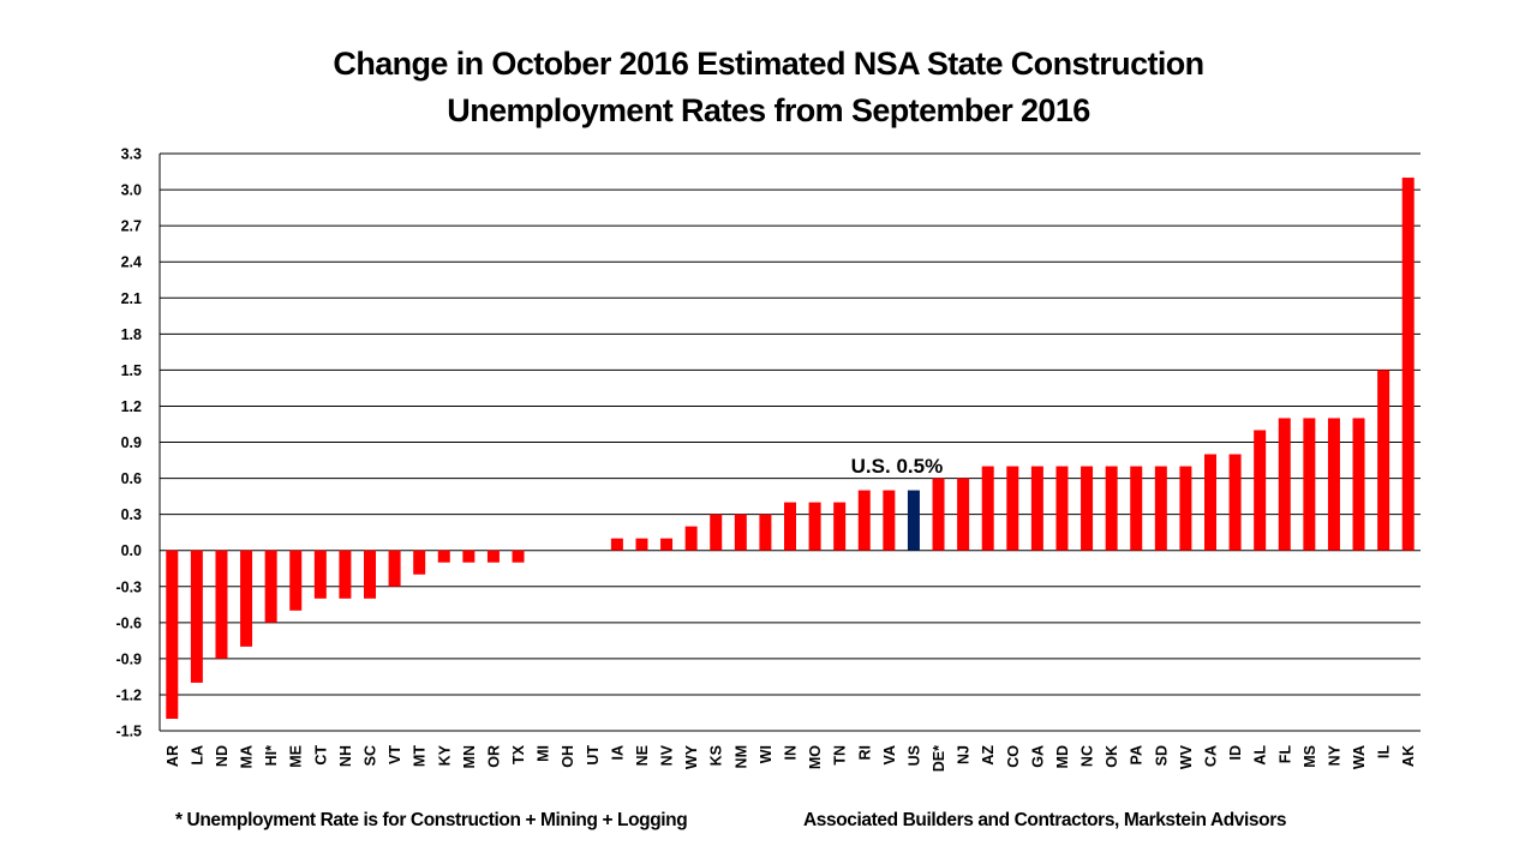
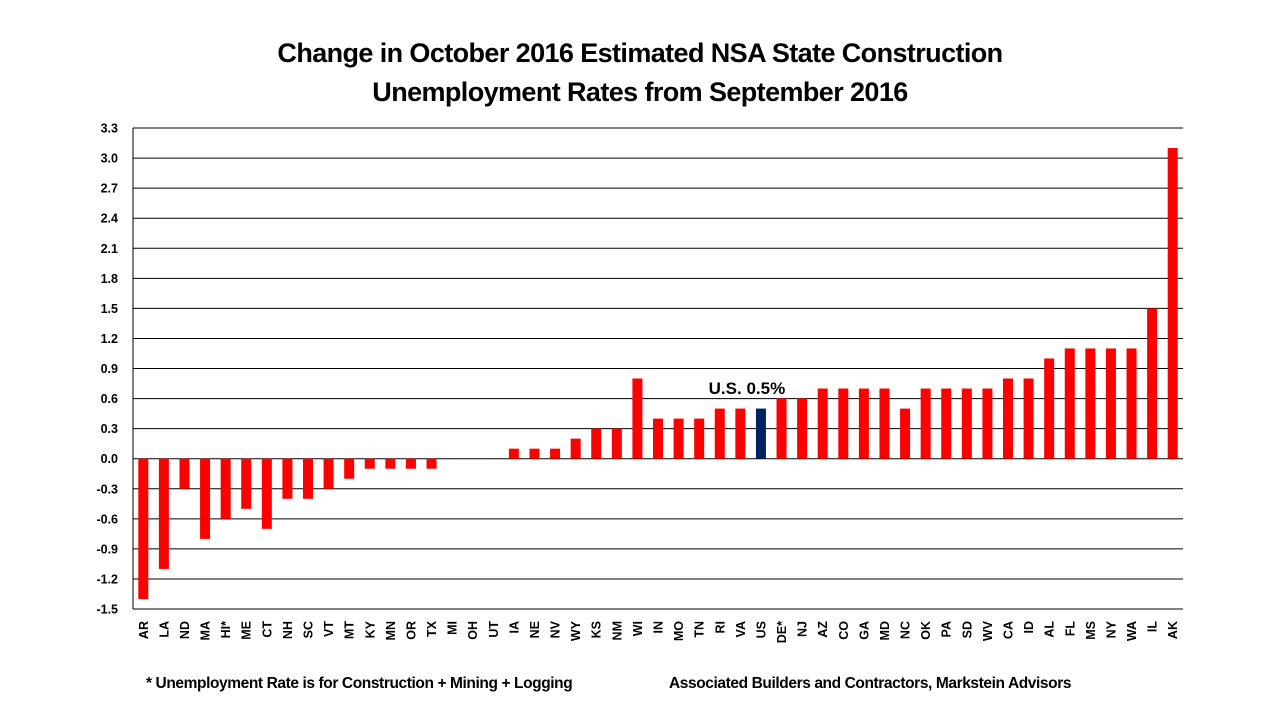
ND: -0.9 -> -0.3
CT: -0.4 -> -0.7
WI: 0.3 -> 0.8
NC: 0.7 -> 0.5
